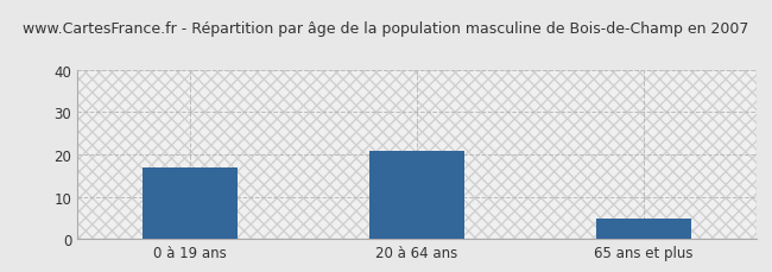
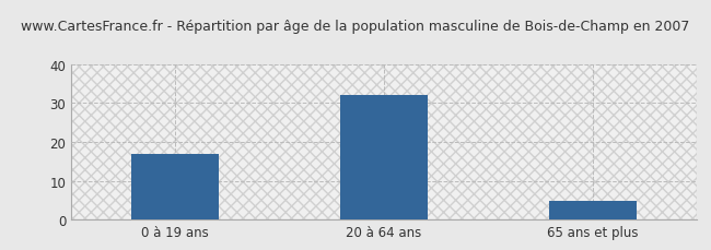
20 à 64 ans: 21 -> 32
